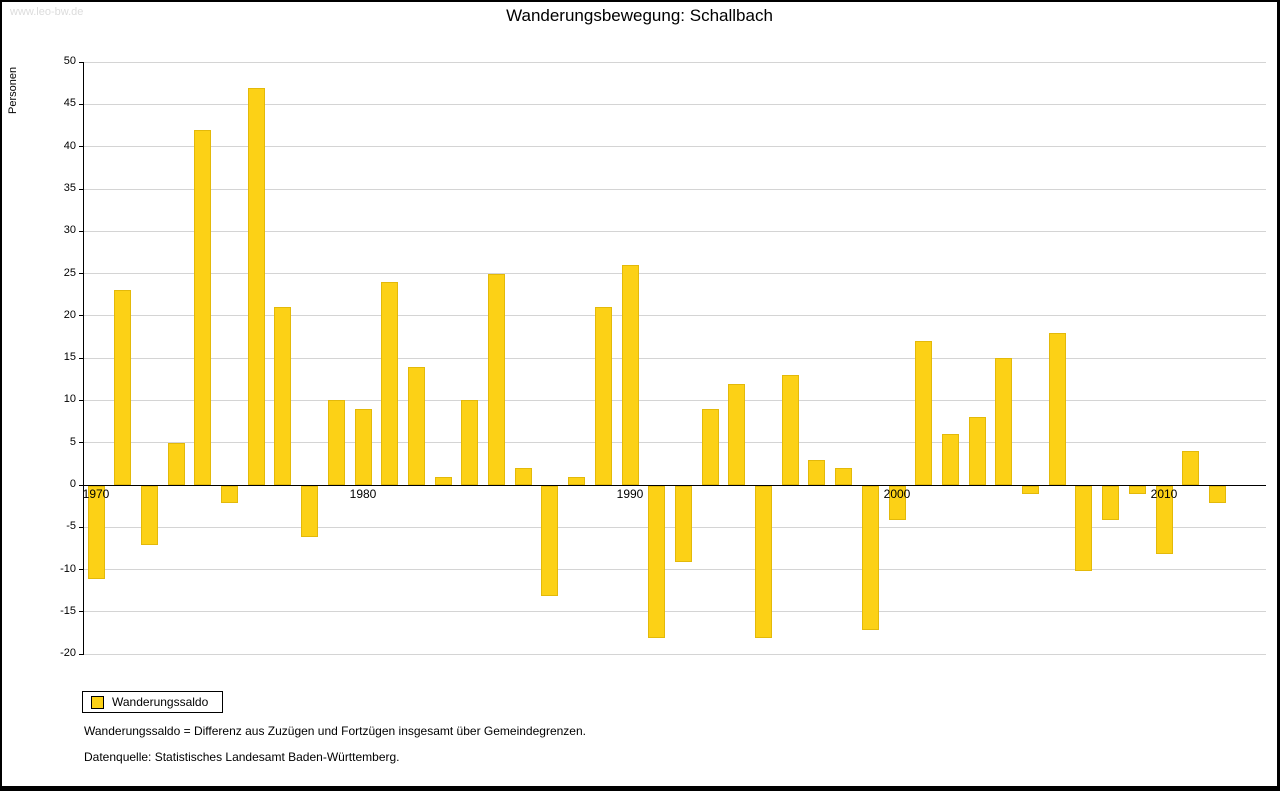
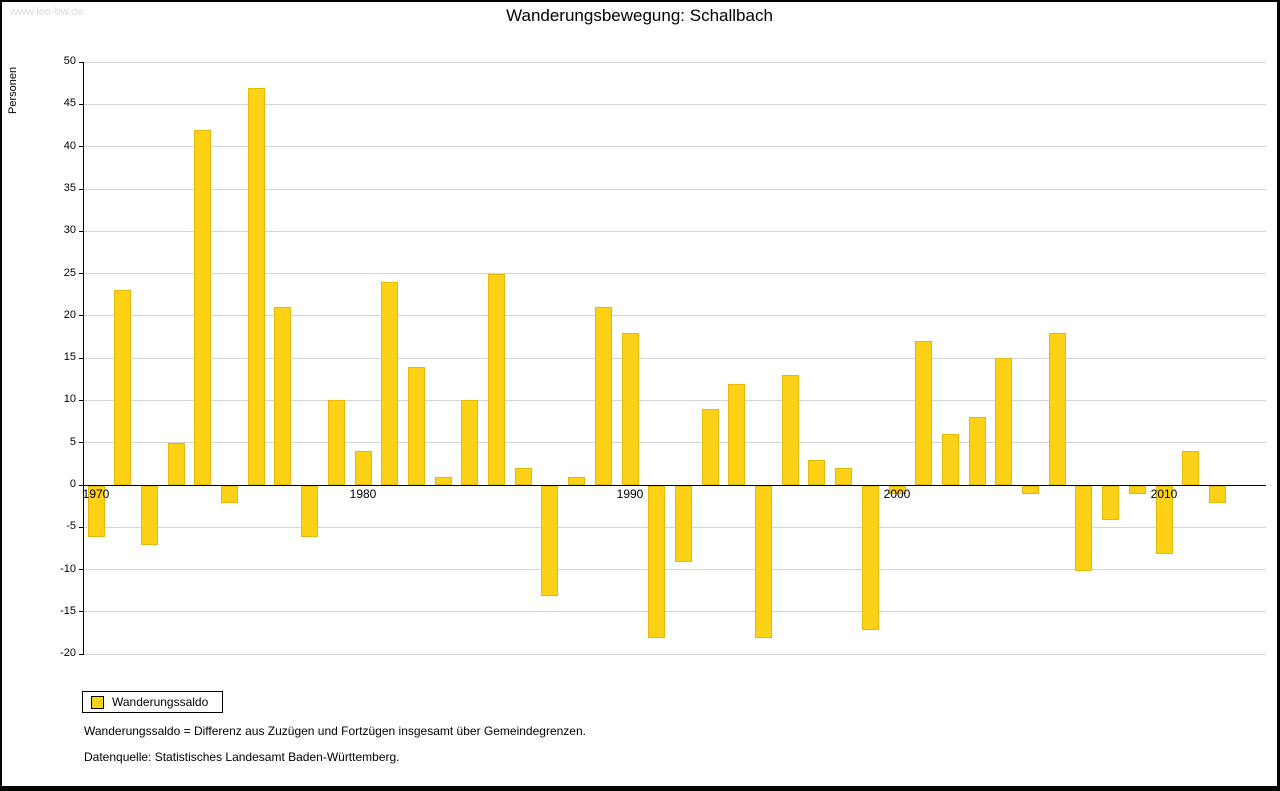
1970: -11 -> -6
1980: 9 -> 4
1990: 26 -> 18
2000: -4 -> -1
